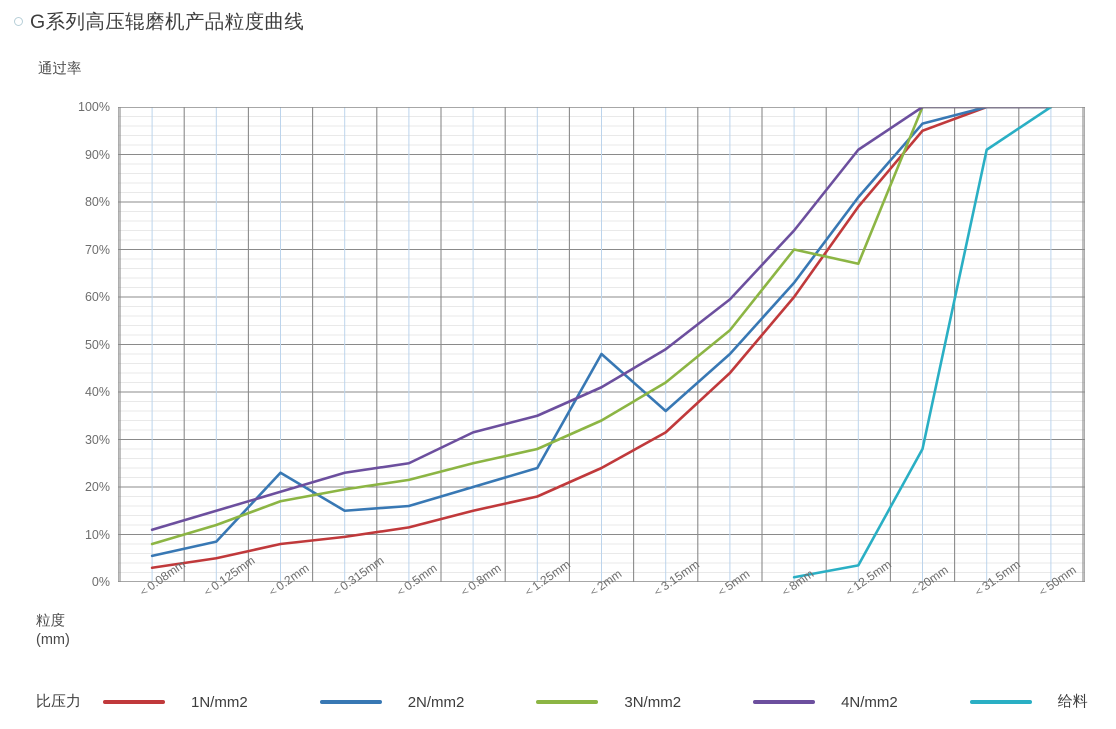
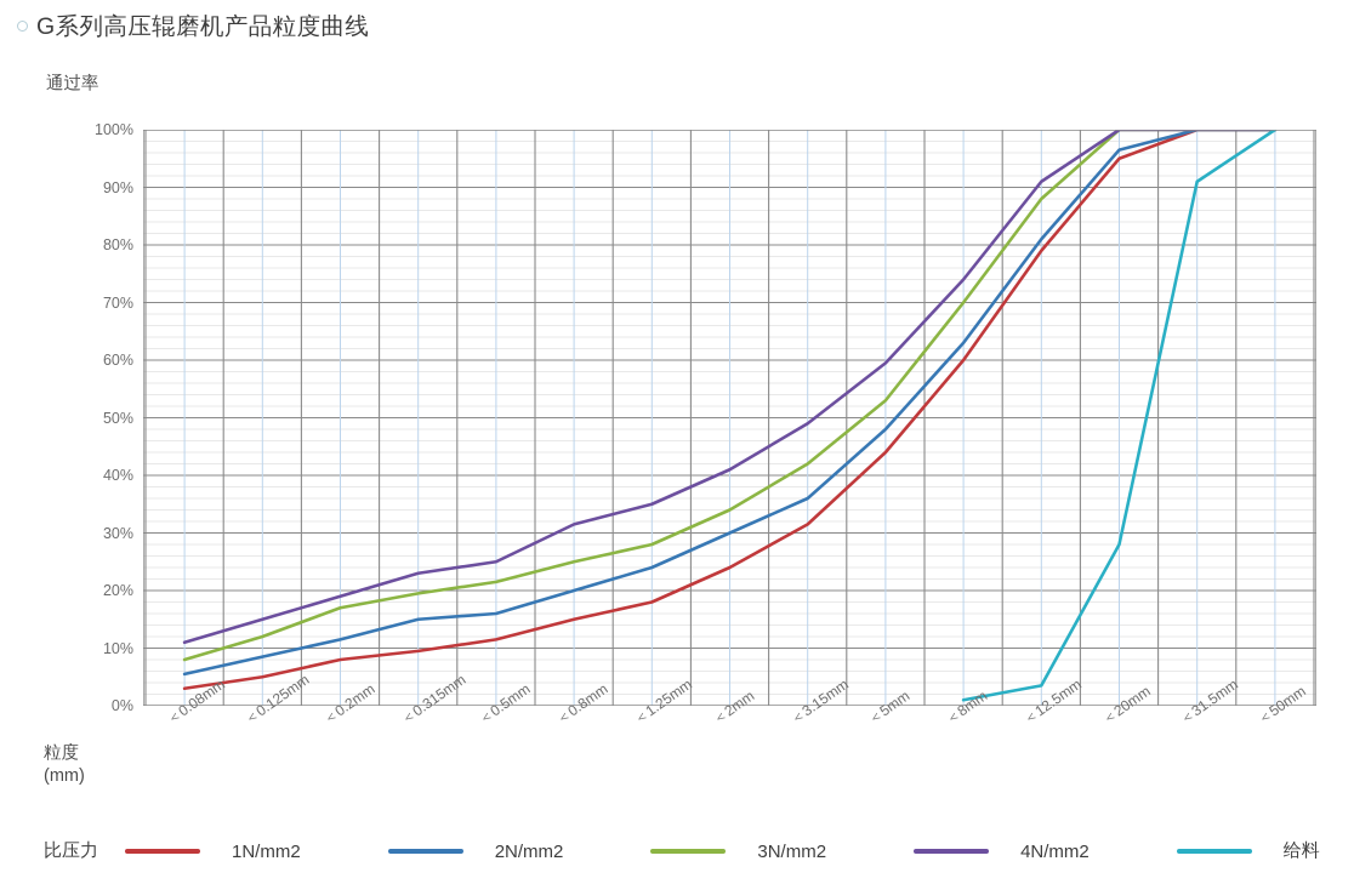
2N/mm2/＜0.2mm: 23% -> 12%
2N/mm2/＜2mm: 48% -> 30%
3N/mm2/＜12.5mm: 67% -> 88%
